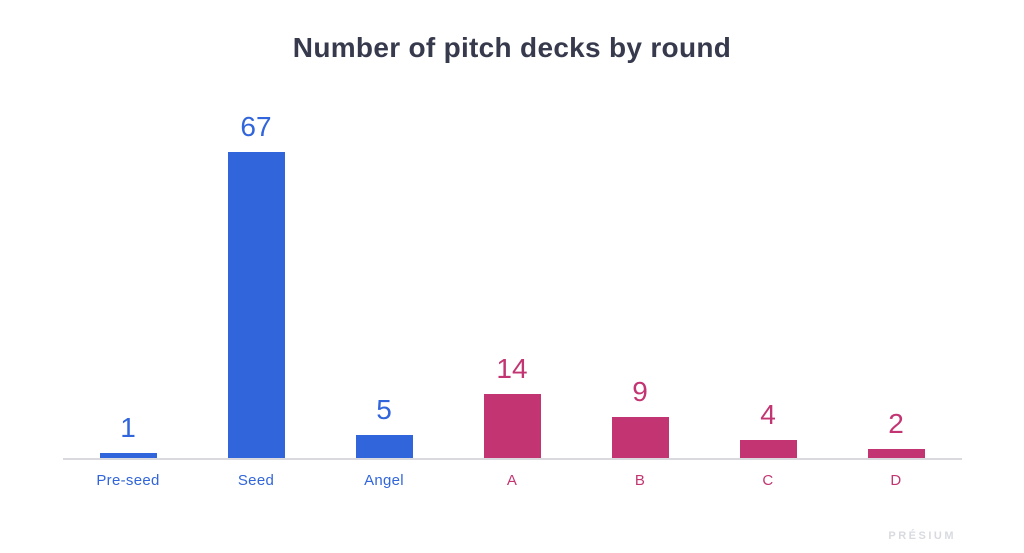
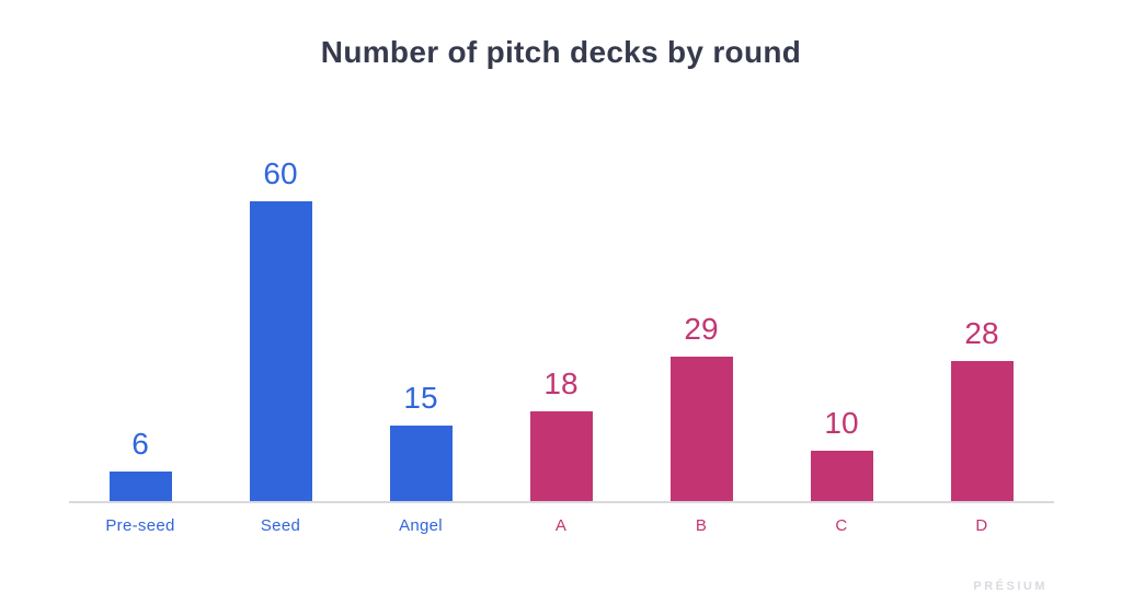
Pre-seed: 1 -> 6
Seed: 67 -> 60
Angel: 5 -> 15
A: 14 -> 18
B: 9 -> 29
C: 4 -> 10
D: 2 -> 28
